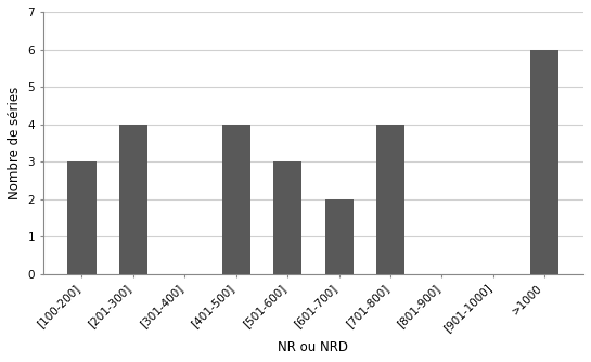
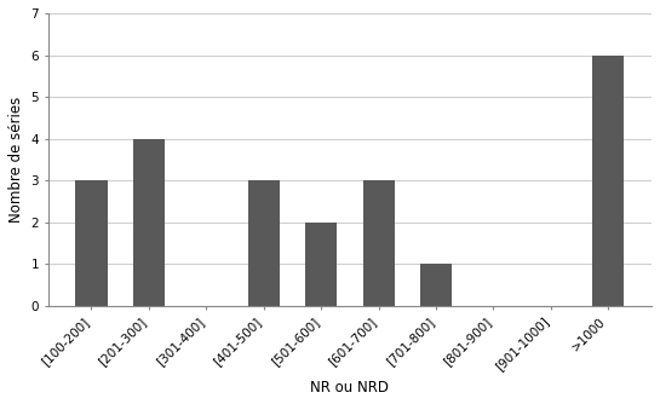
[401-500]: 4 -> 3
[501-600]: 3 -> 2
[601-700]: 2 -> 3
[701-800]: 4 -> 1
